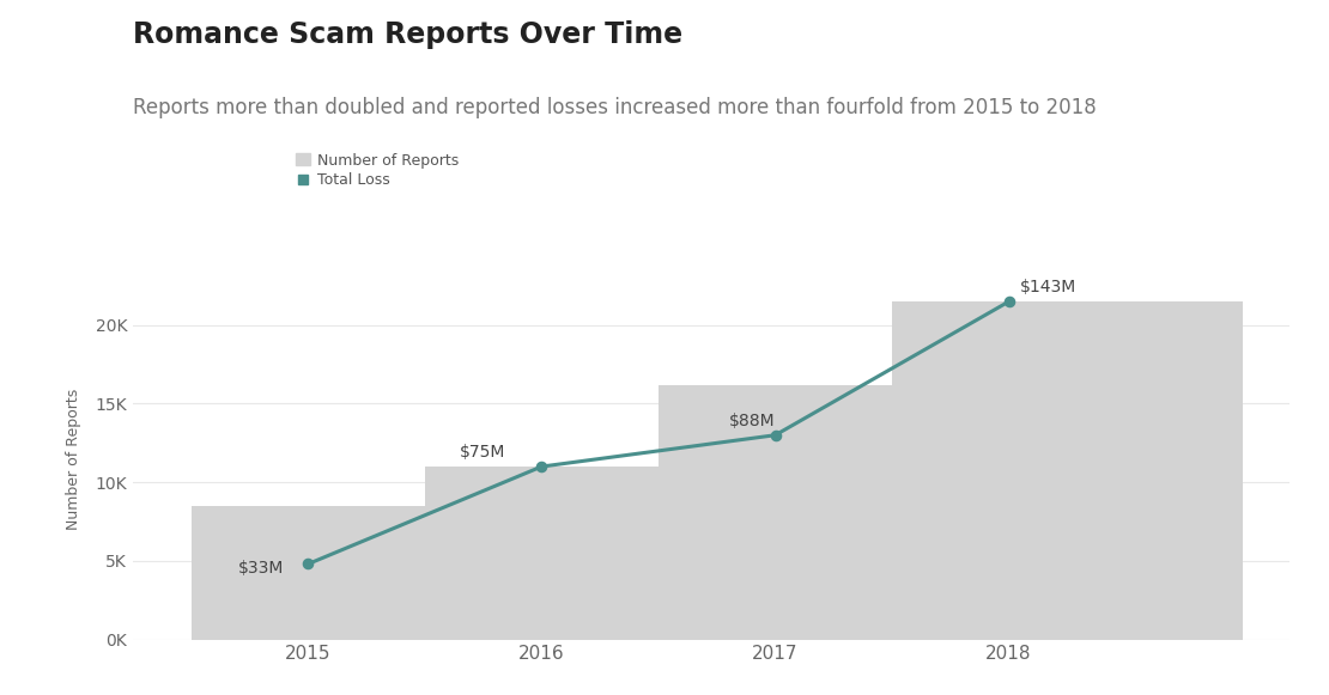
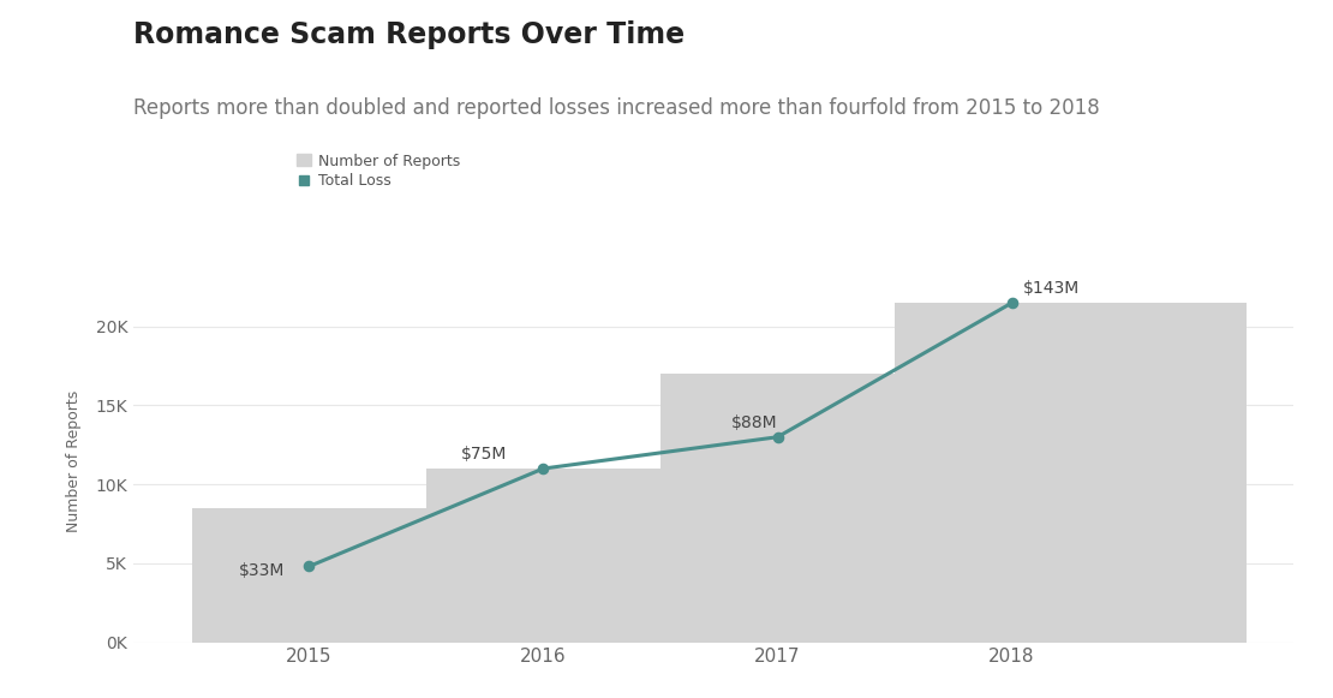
Number of Reports/2017: 16.2K -> 17.0K
